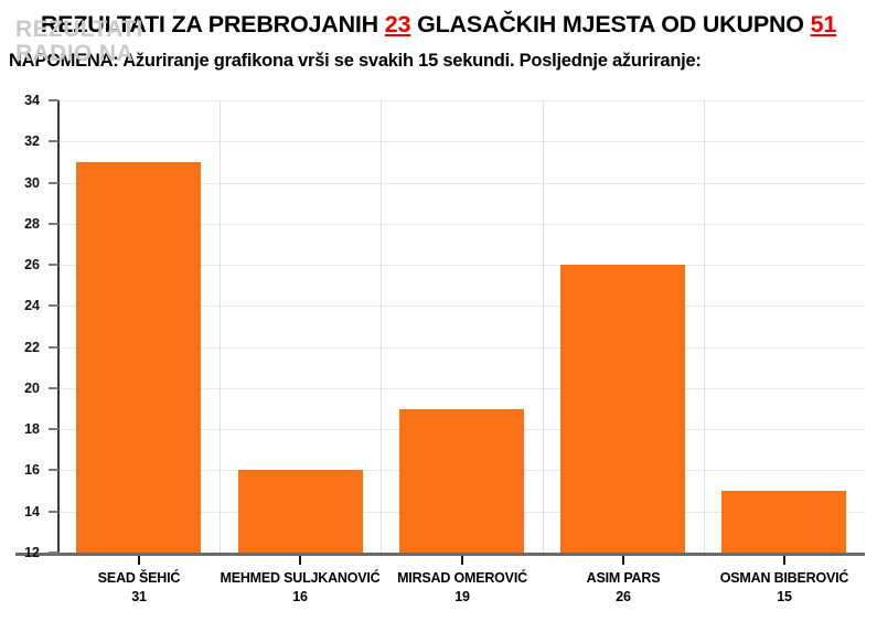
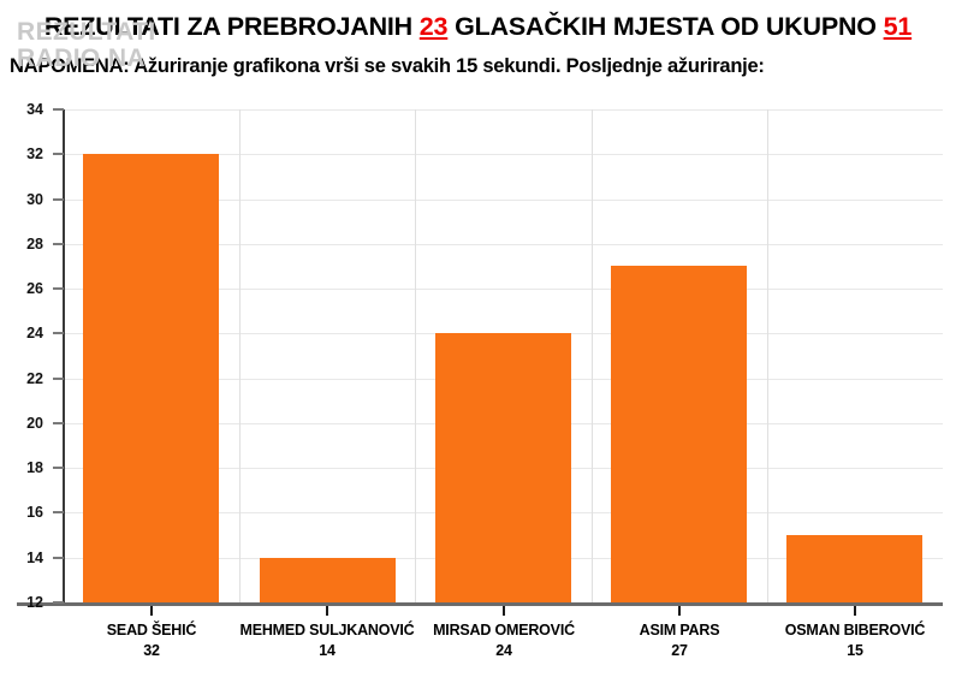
SEAD ŠEHIĆ: 31 -> 32
MEHMED SULJKANOVIĆ: 16 -> 14
MIRSAD OMEROVIĆ: 19 -> 24
ASIM PARS: 26 -> 27
